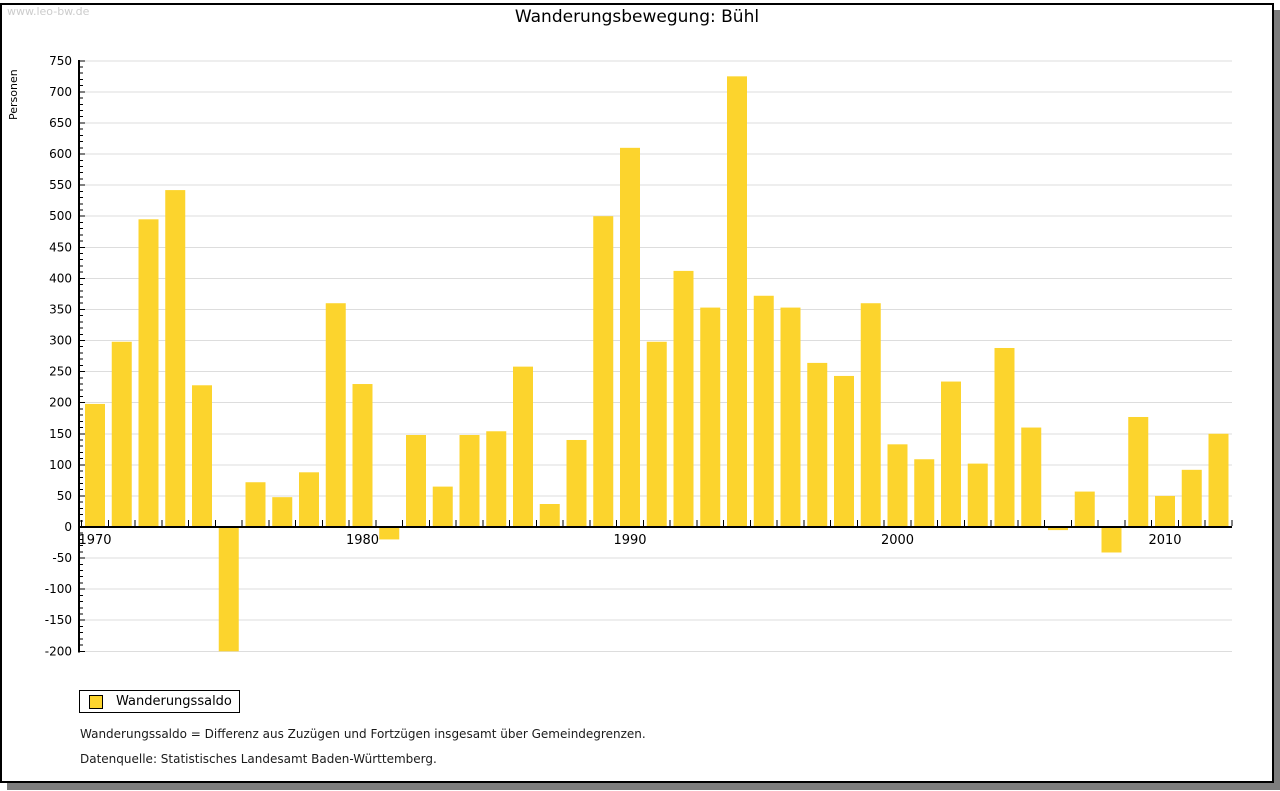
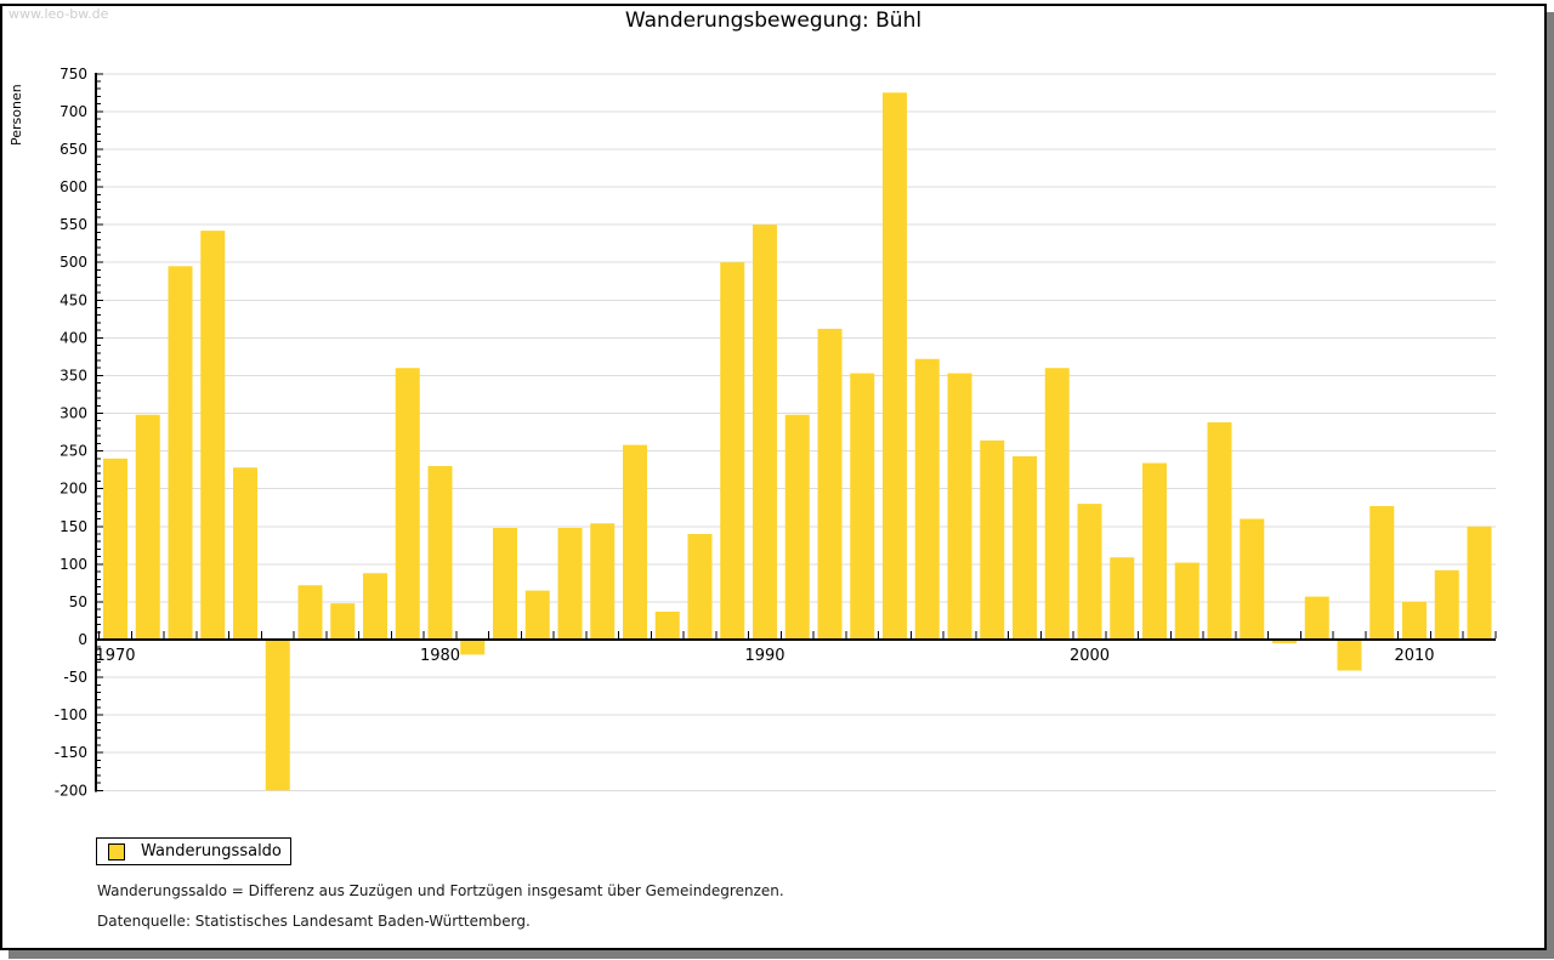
1970: 200 -> 240
1990: 610 -> 550
2000: 130 -> 180
